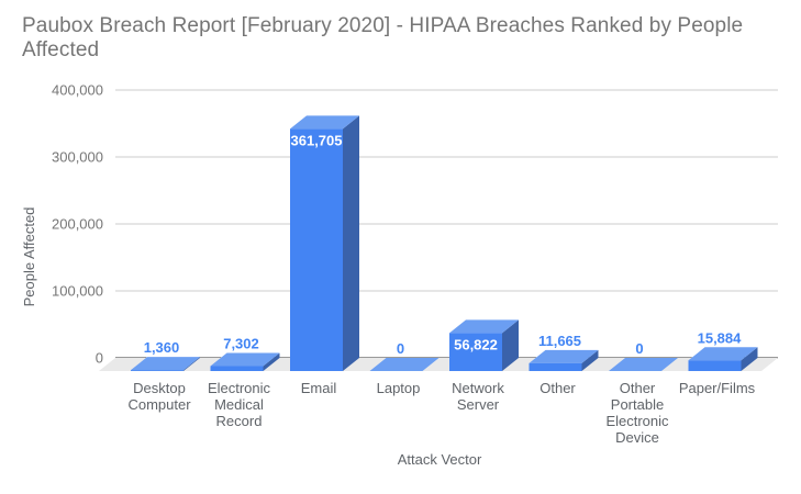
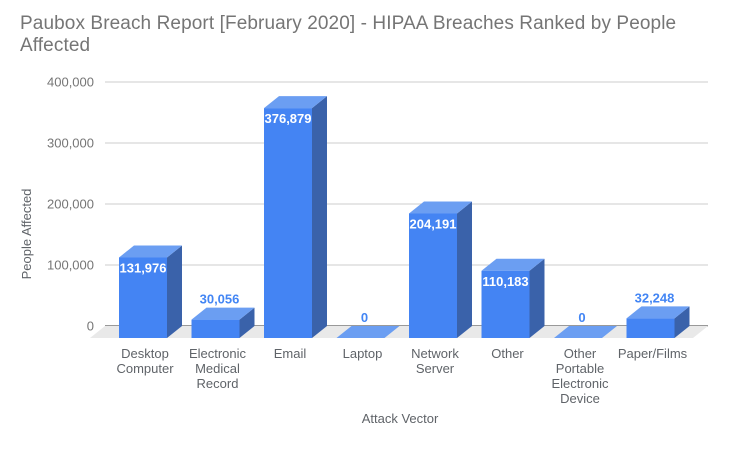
Desktop Computer: 1,360 -> 131,976
Electronic Medical Record: 7,302 -> 30,056
Email: 361,705 -> 376,879
Network Server: 56,822 -> 204,191
Other: 11,665 -> 110,183
Paper/Films: 15,884 -> 32,248
